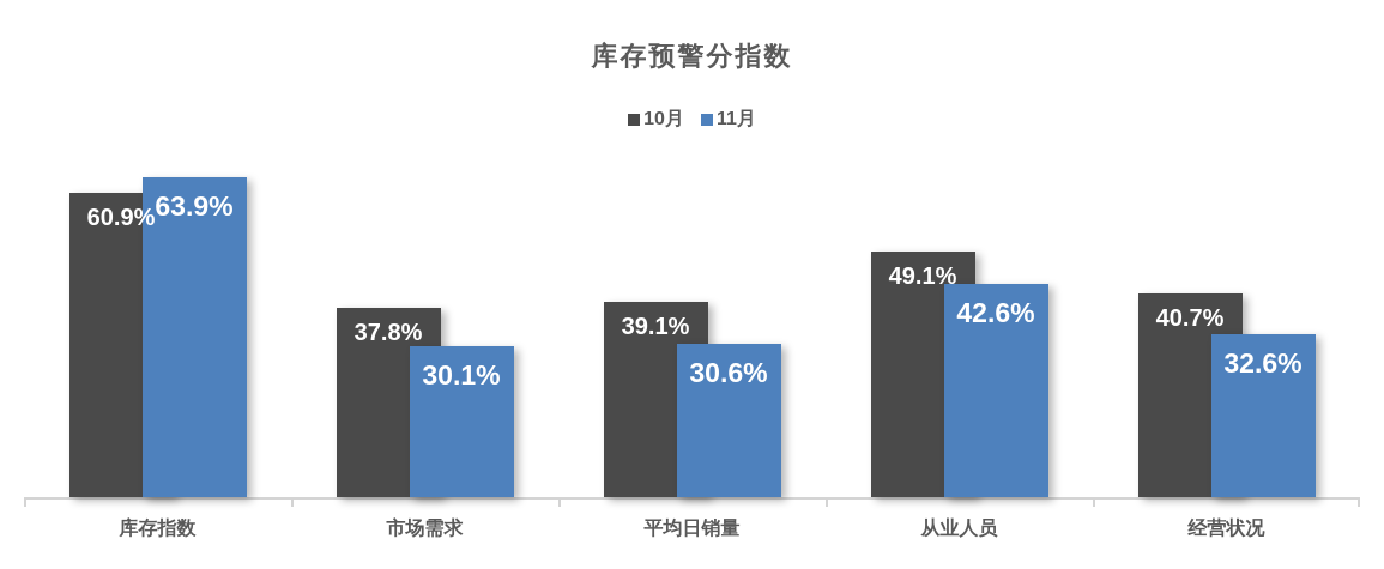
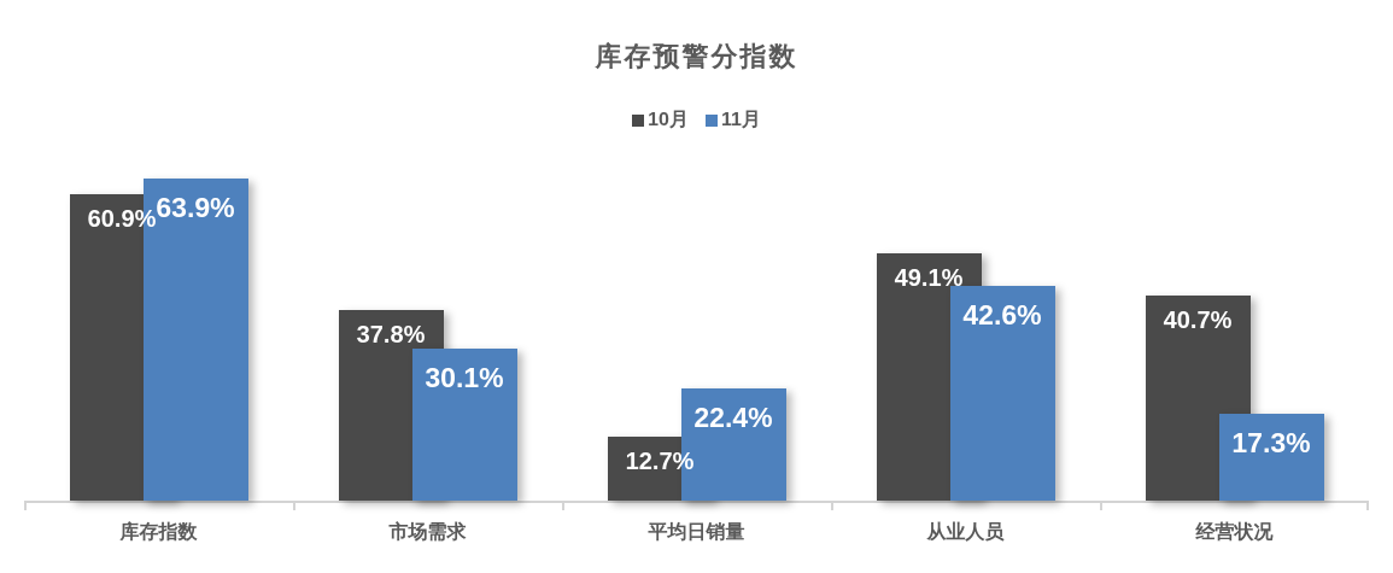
10月/平均日销量: 39.1% -> 12.7%
11月/平均日销量: 30.6% -> 22.4%
11月/经营状况: 32.6% -> 17.3%
